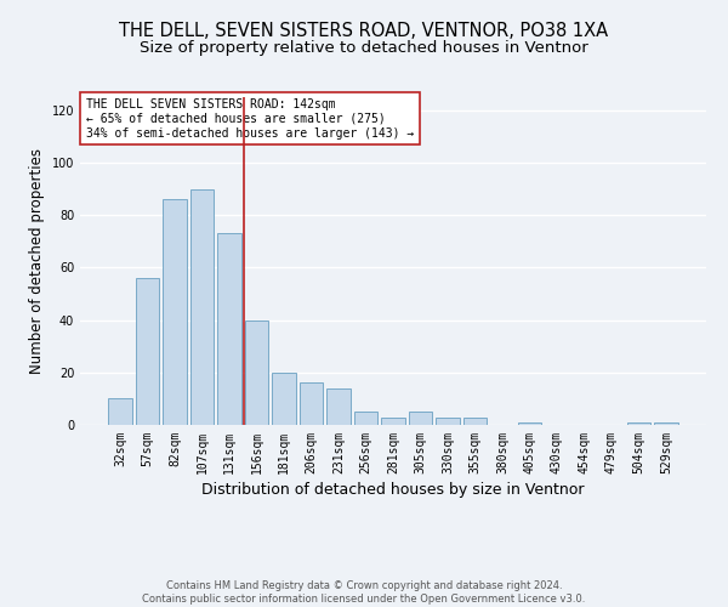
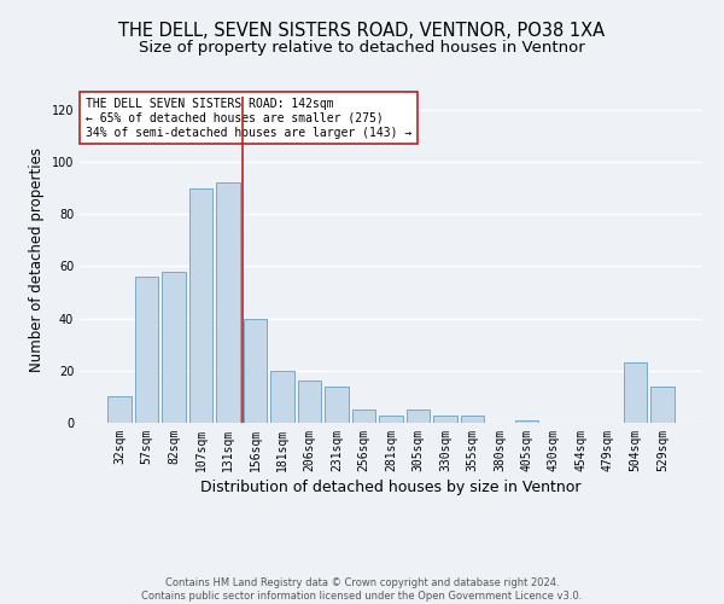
82sqm: 86 -> 58
131sqm: 73 -> 92
504sqm: 1 -> 23
529sqm: 1 -> 14
